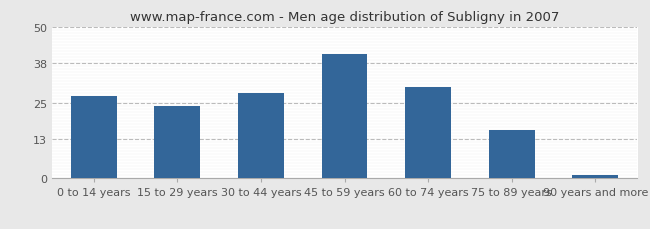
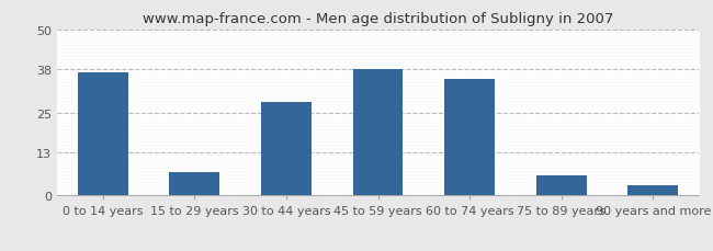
0 to 14 years: 27 -> 37
15 to 29 years: 24 -> 7
45 to 59 years: 41 -> 38
60 to 74 years: 30 -> 35
75 to 89 years: 16 -> 6
90 years and more: 1 -> 3
